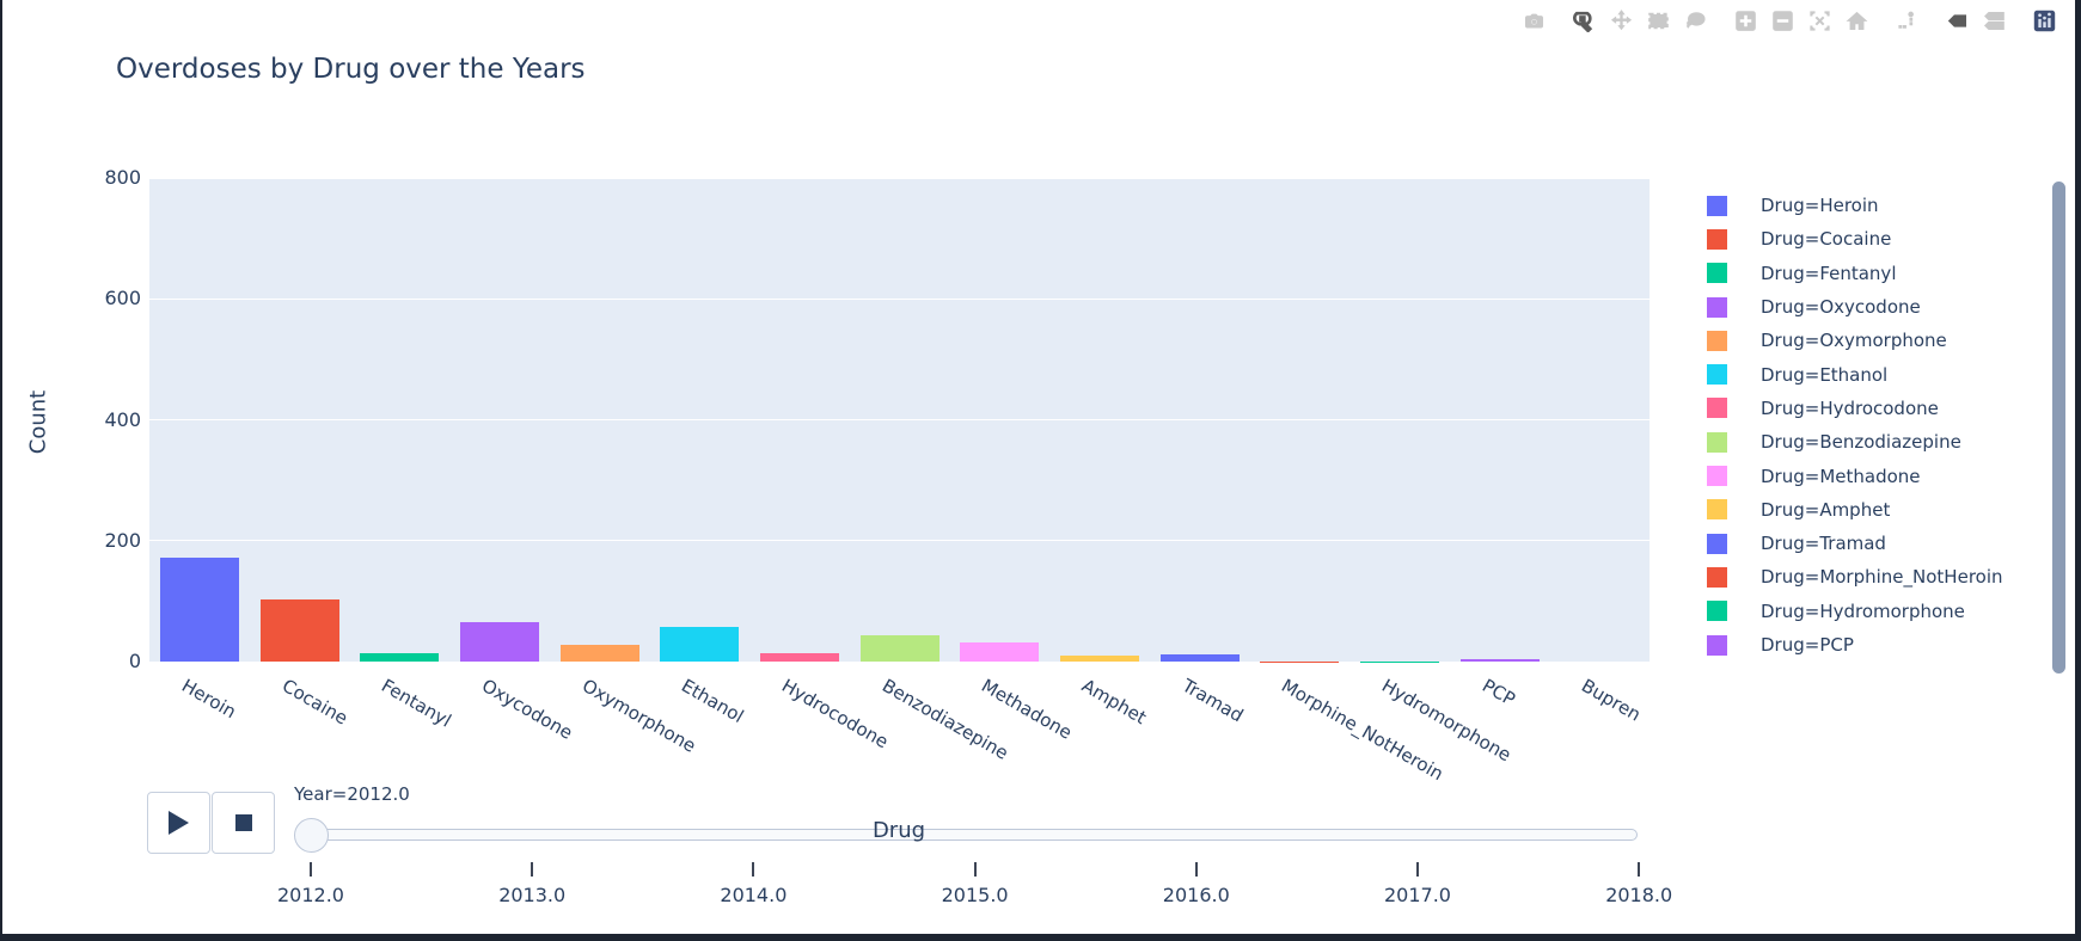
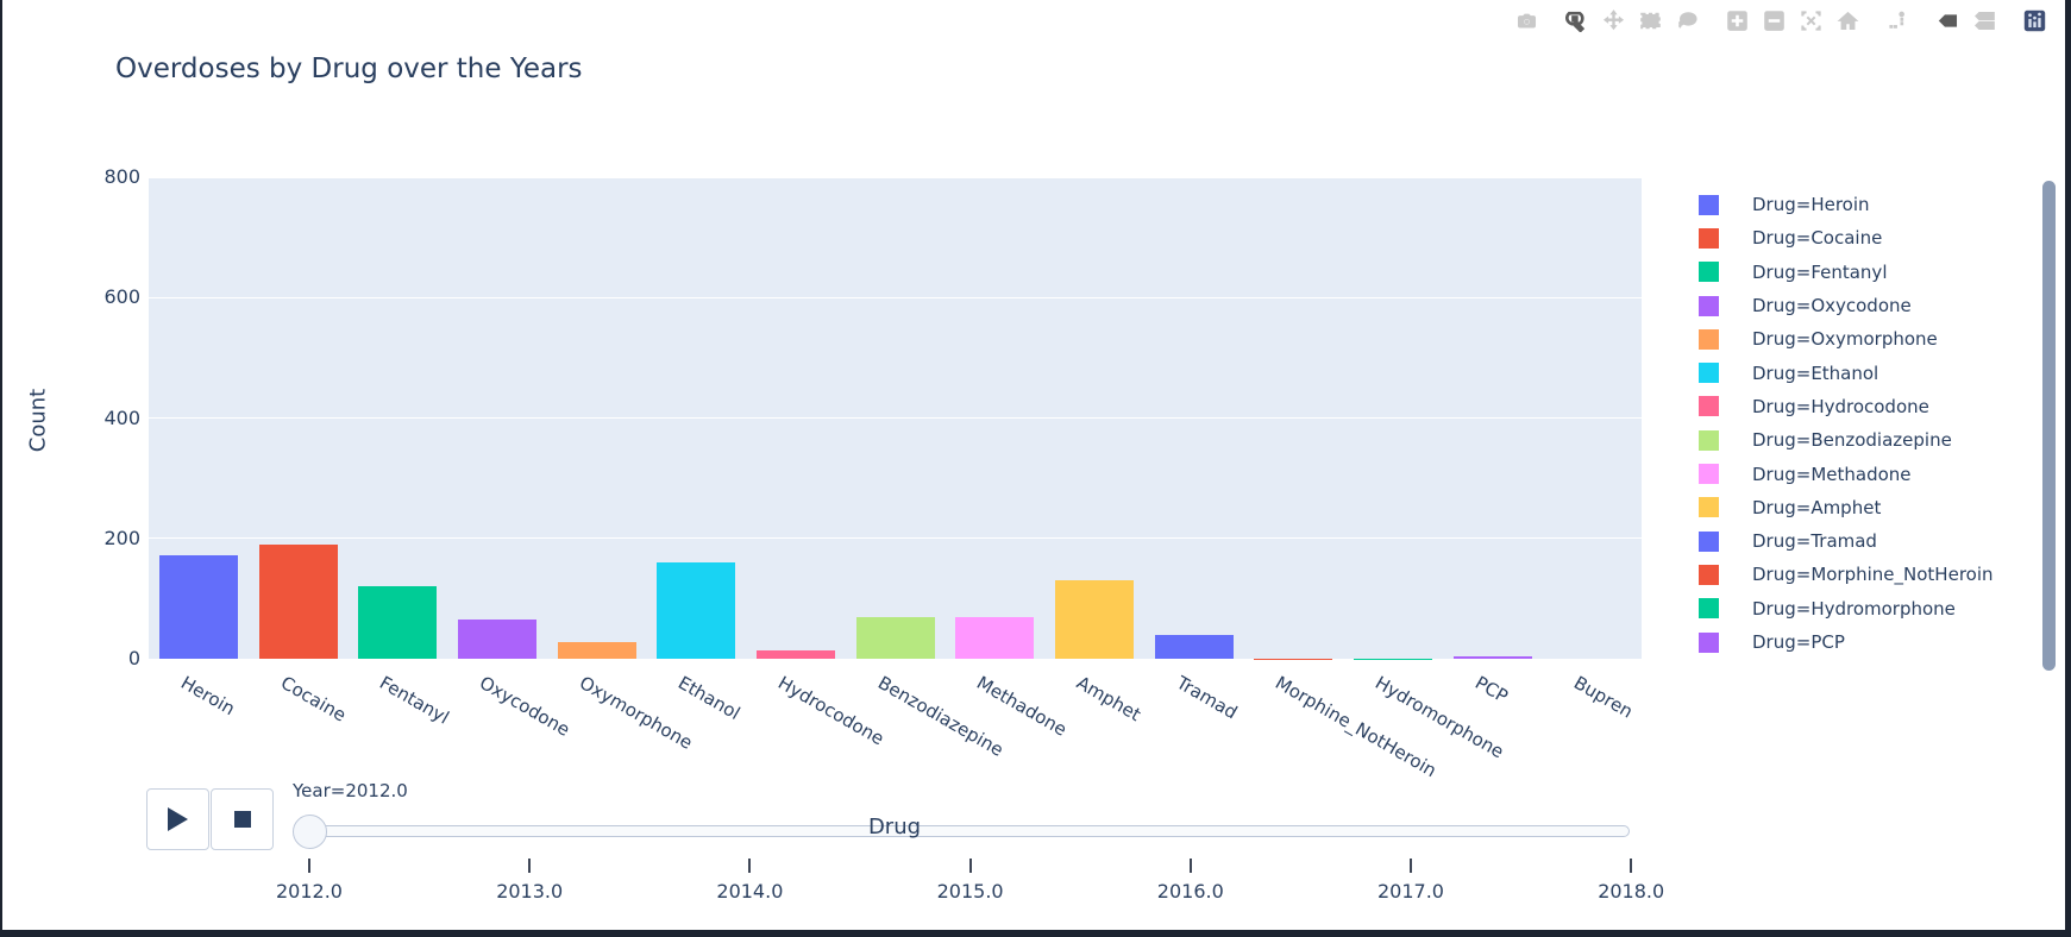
Cocaine: 100 -> 190
Fentanyl: 10 -> 120
Ethanol: 60 -> 160
Benzodiazepine: 40 -> 70
Methadone: 30 -> 70
Amphet: 10 -> 130
Tramad: 10 -> 40
